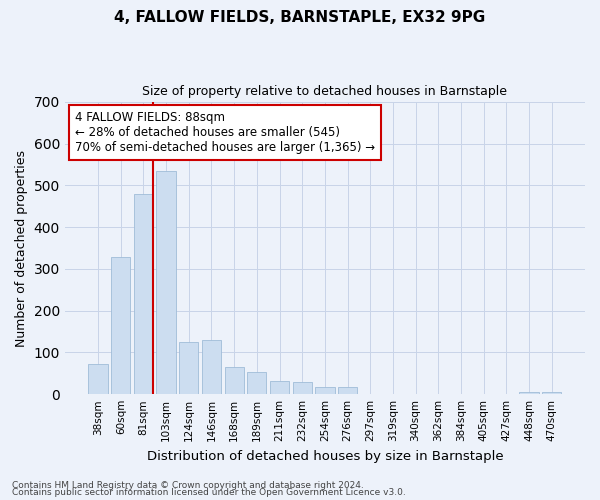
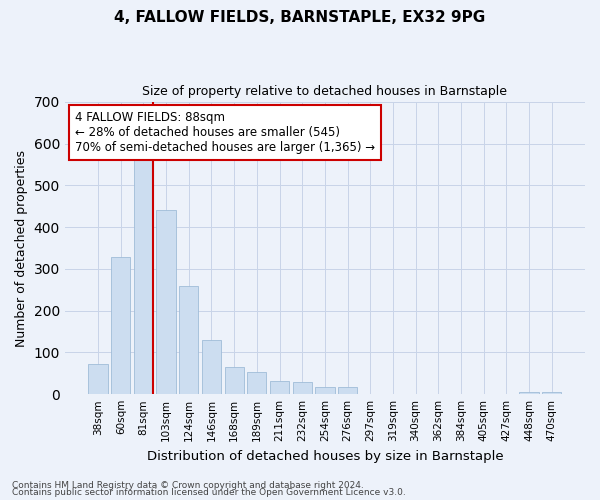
81sqm: 480 -> 562
103sqm: 535 -> 440
124sqm: 125 -> 258
